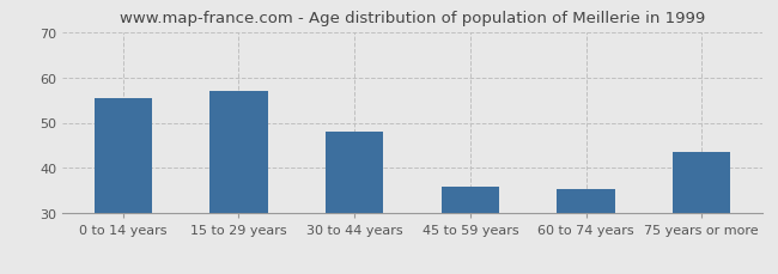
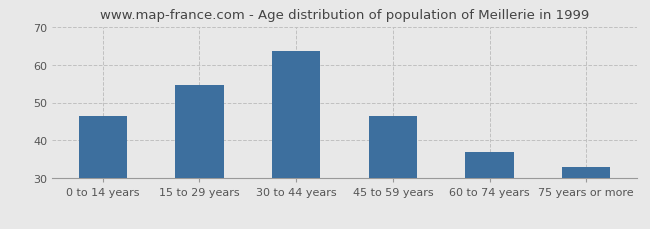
0 to 14 years: 55.5 -> 46.5
15 to 29 years: 57.0 -> 54.5
30 to 44 years: 48.0 -> 63.5
45 to 59 years: 36.0 -> 46.5
60 to 74 years: 35.5 -> 37.0
75 years or more: 43.5 -> 33.0
